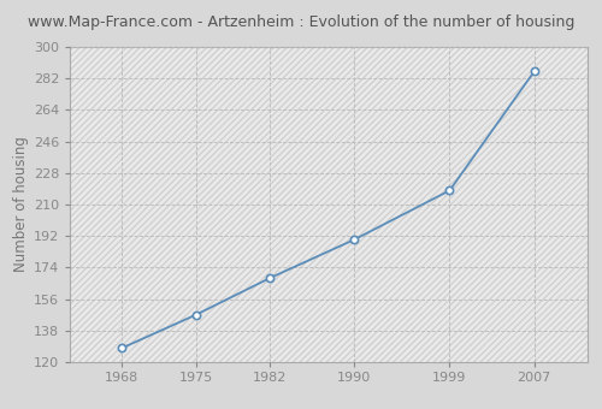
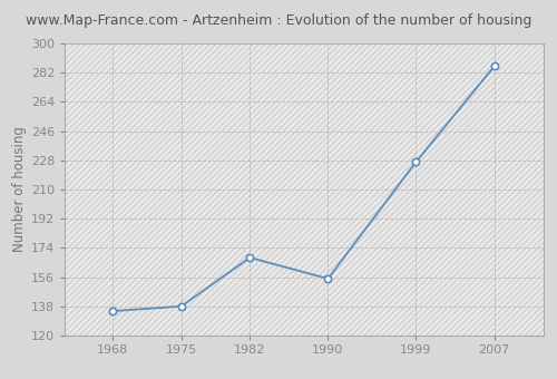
1968: 128 -> 135
1975: 147 -> 138
1990: 190 -> 155
1999: 218 -> 227
